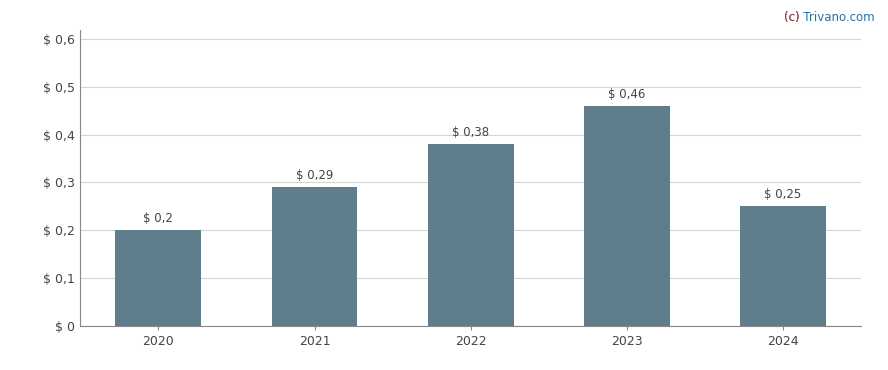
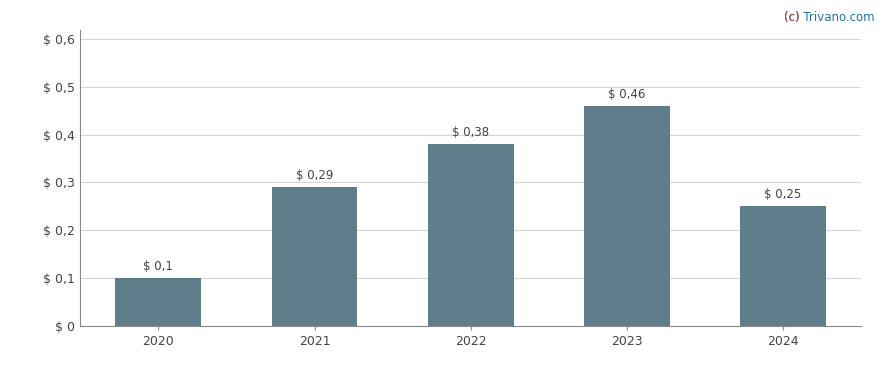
2020: 0,2 -> 0,1
